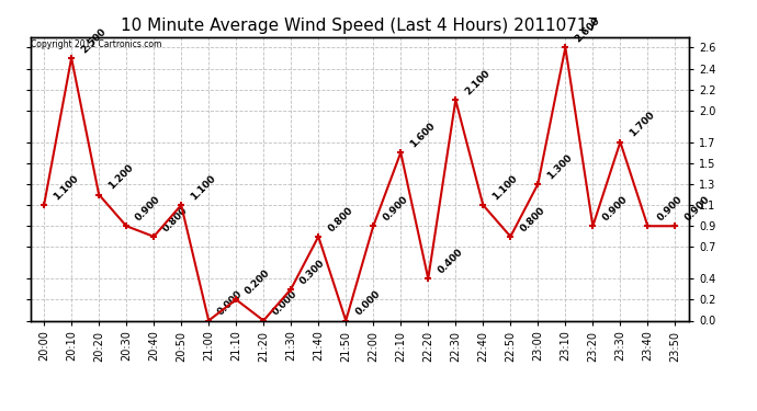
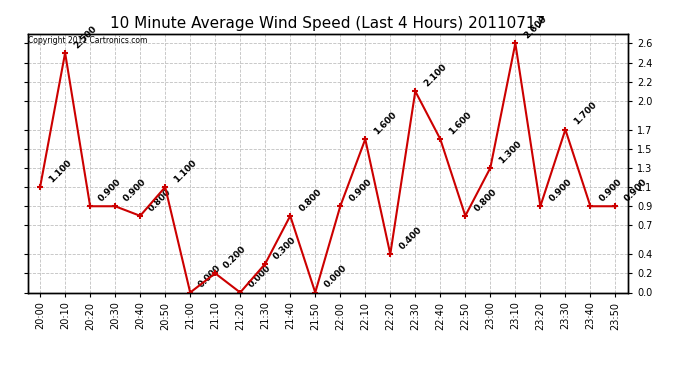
20:20: 1.200 -> 0.900
22:40: 1.100 -> 1.600
